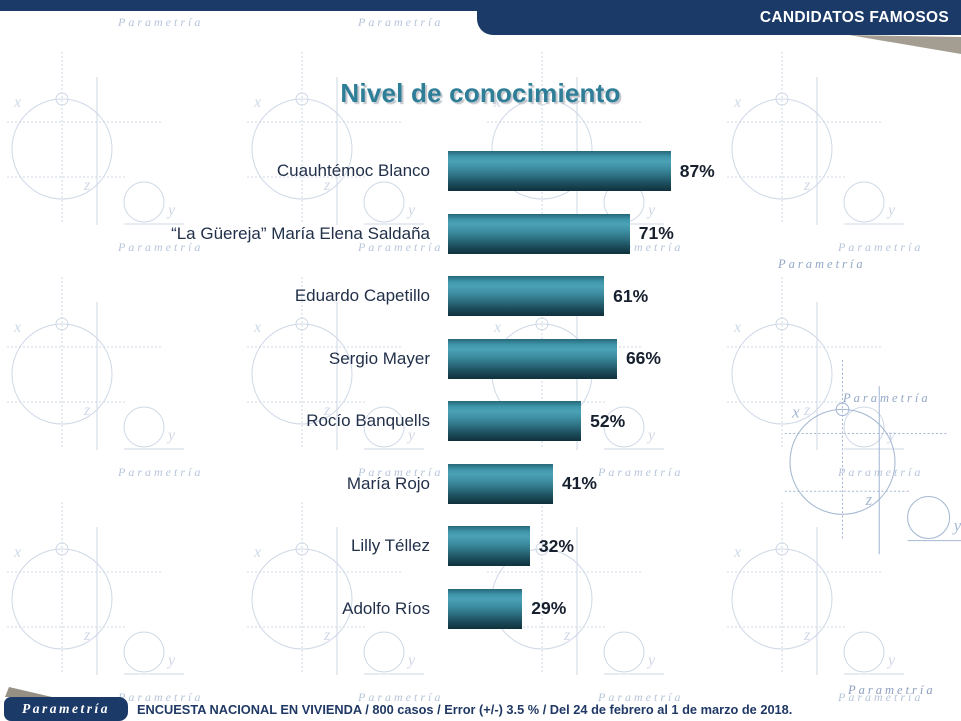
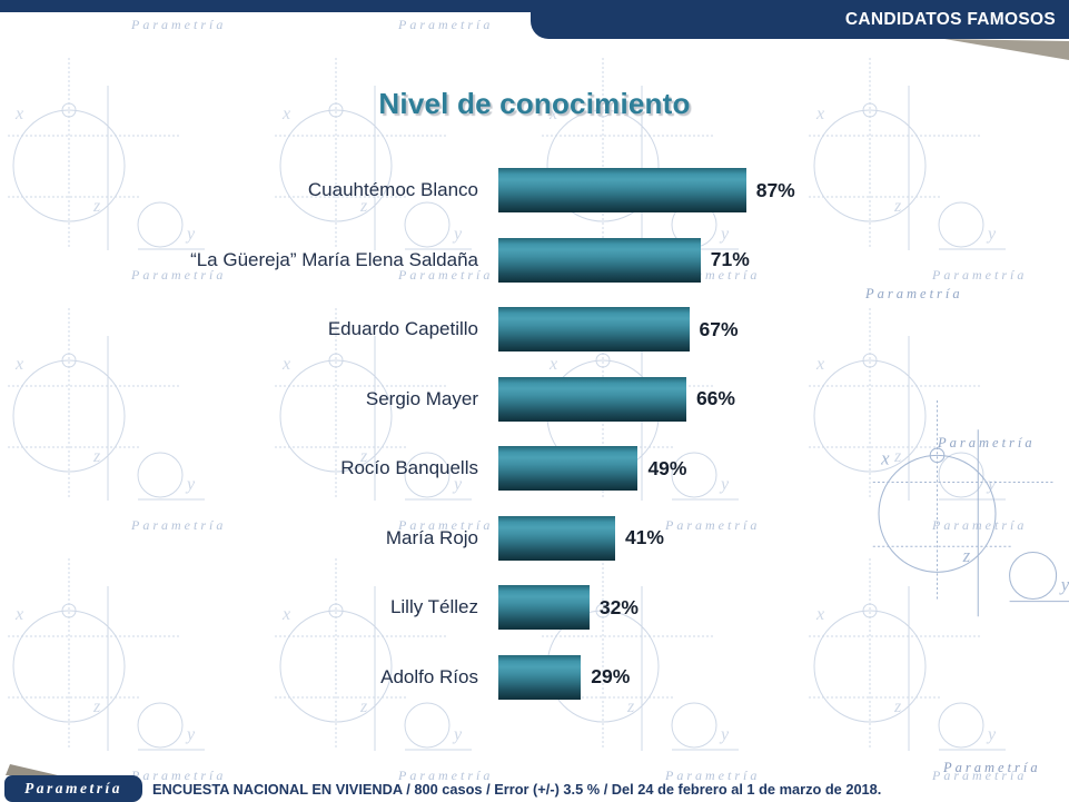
Eduardo Capetillo: 61% -> 67%
Rocío Banquells: 52% -> 49%
